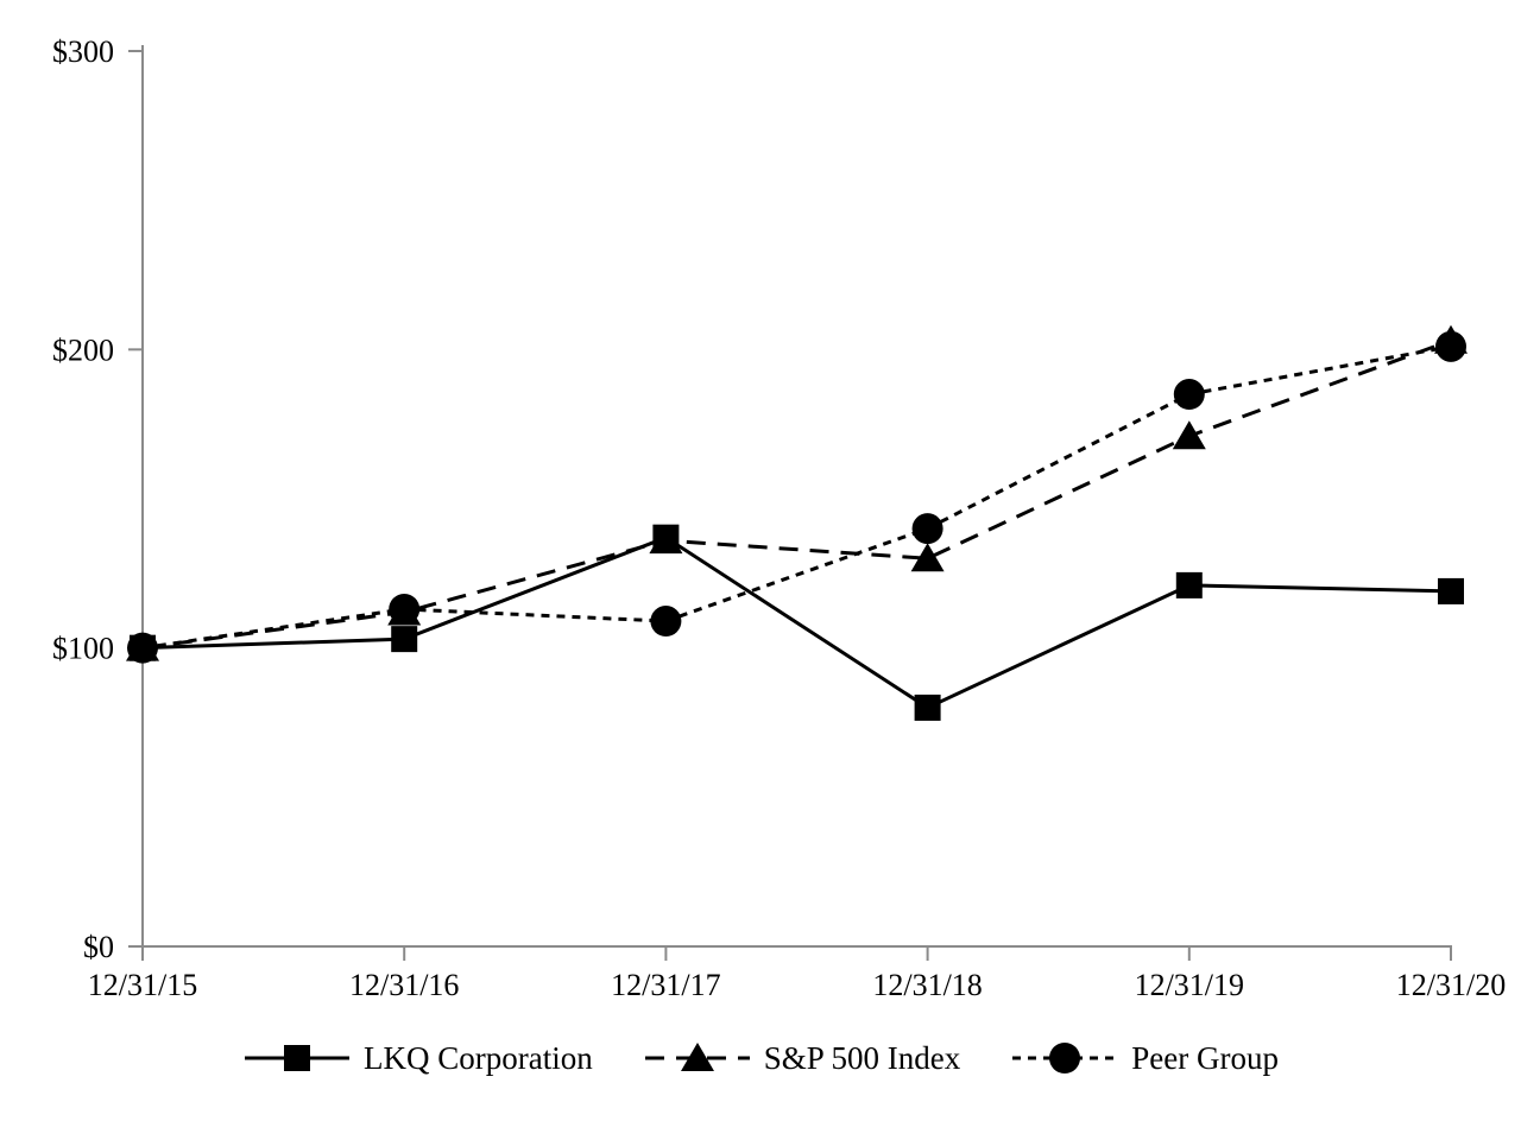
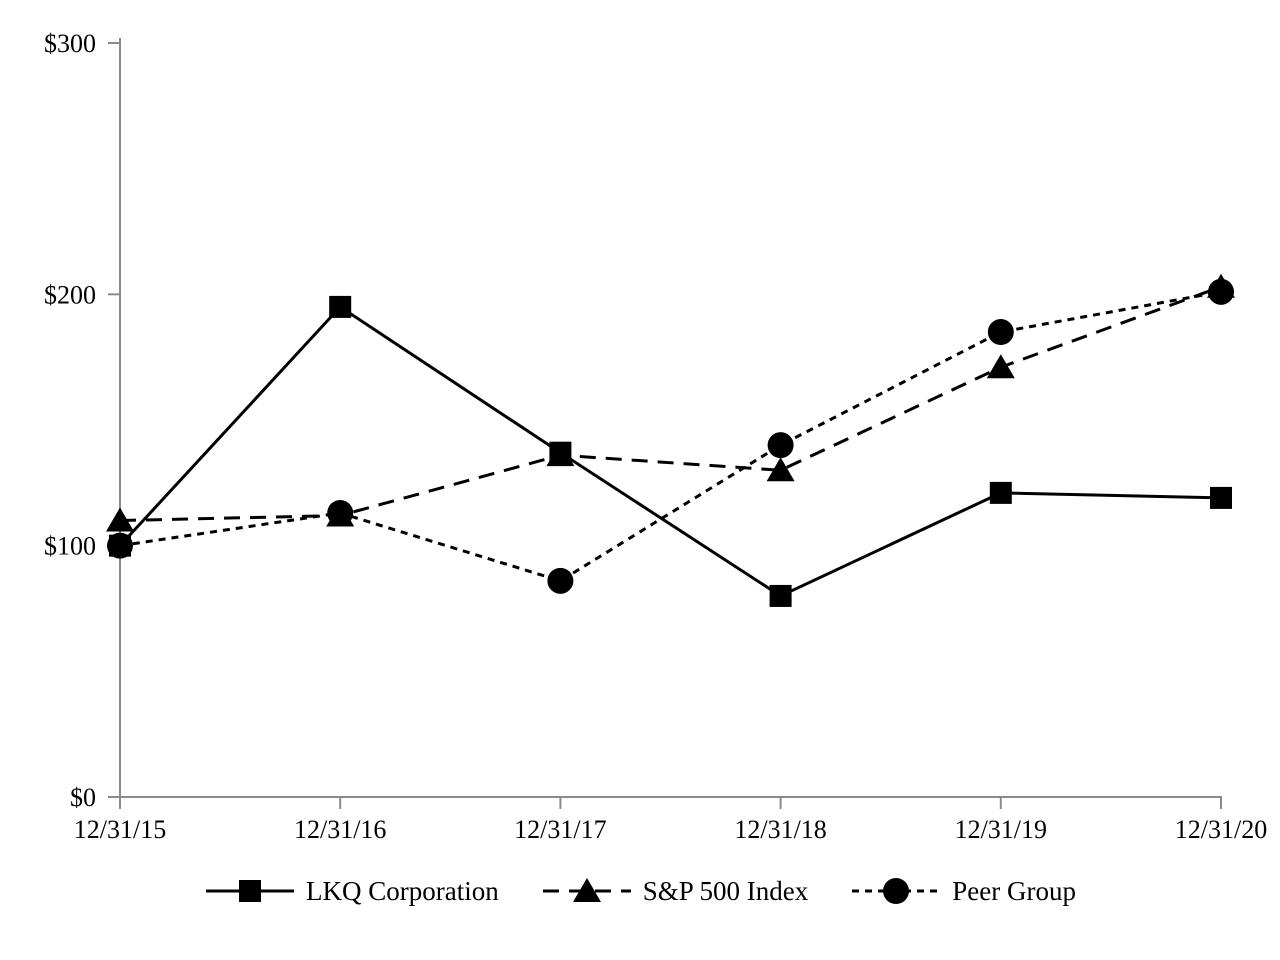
S&P 500 Index/12/31/15: $100 -> $110
LKQ Corporation/12/31/16: $103 -> $195
Peer Group/12/31/17: $109 -> $86
